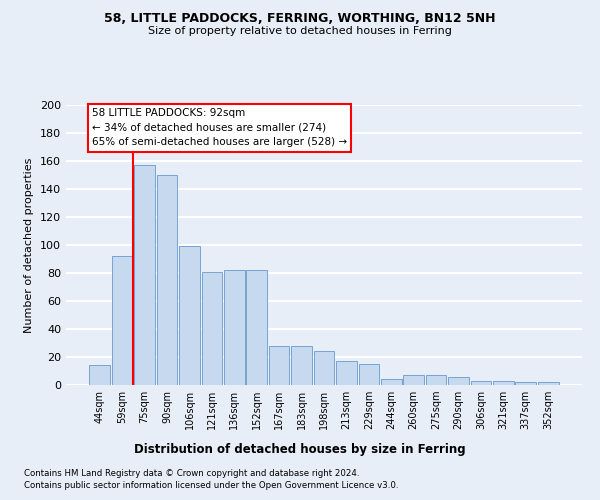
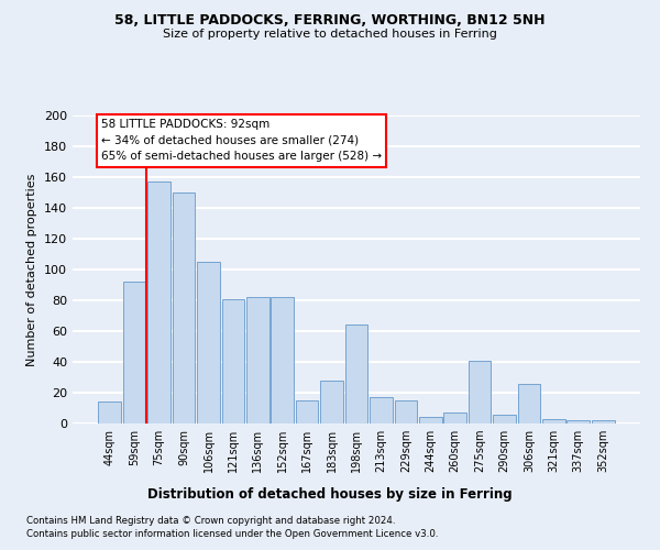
106sqm: 99 -> 105
167sqm: 28 -> 15
198sqm: 24 -> 64
275sqm: 7 -> 41
306sqm: 3 -> 26
